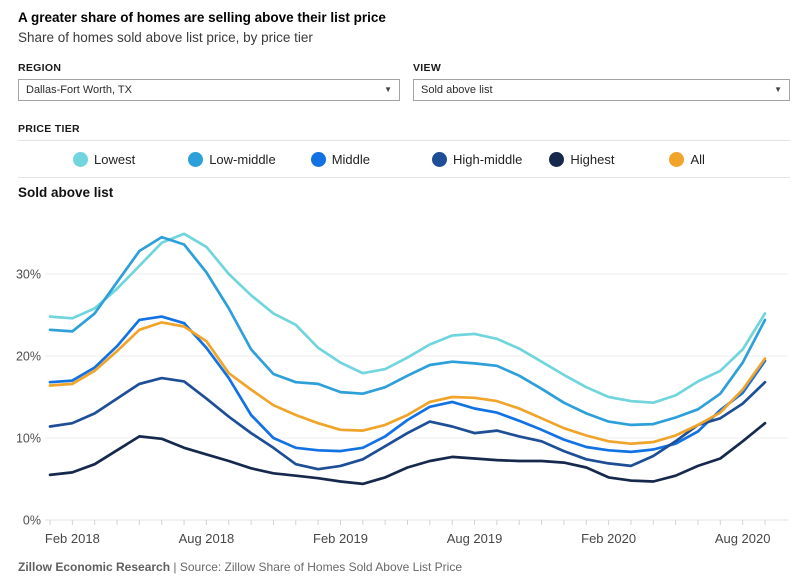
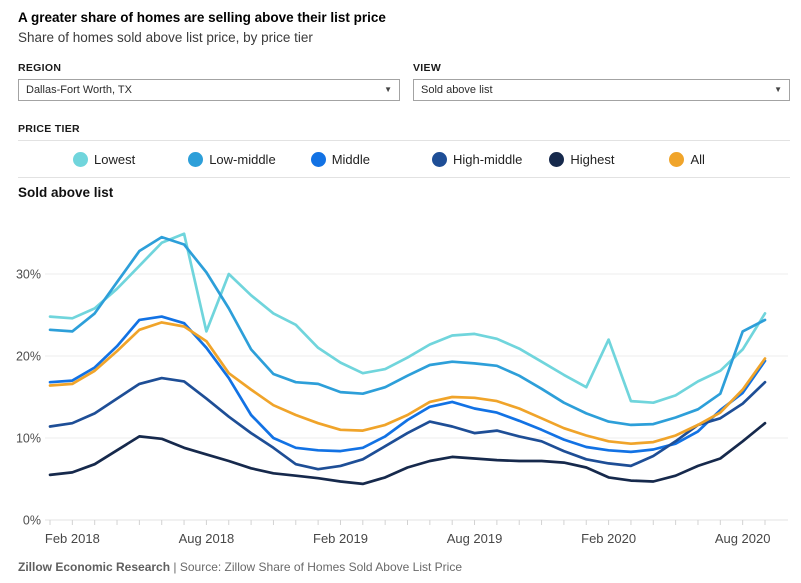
Lowest/Aug 2018: 33% -> 23%
Lowest/Feb 2020: 15% -> 22%
Low-middle/Aug 2020: 19% -> 23%
